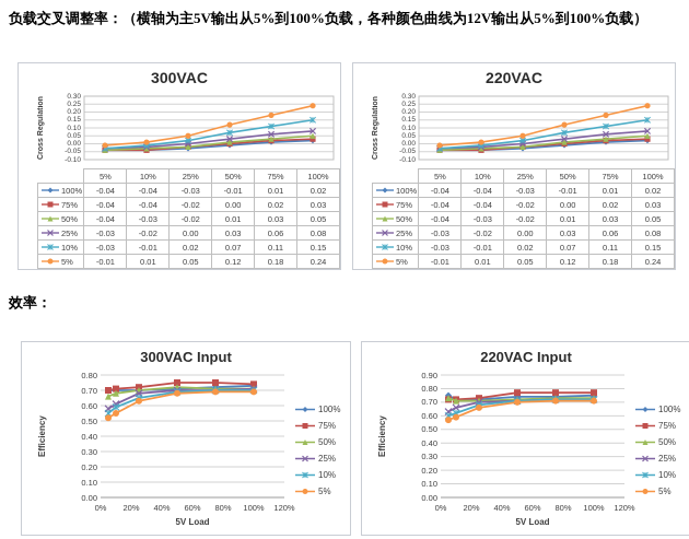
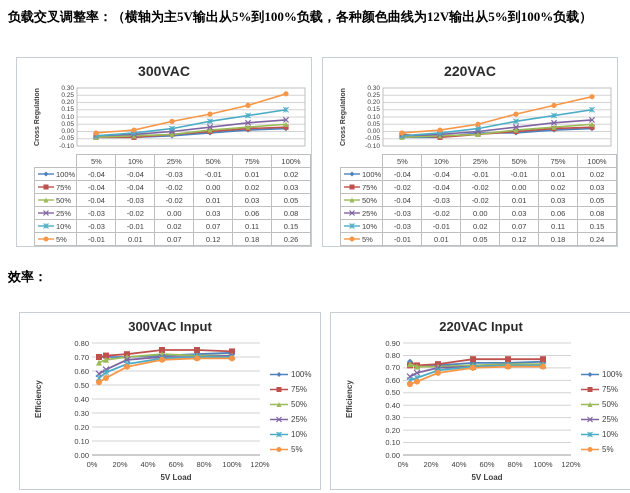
300VAC/5%/25%: 0.05 -> 0.07
300VAC/5%/100%: 0.24 -> 0.26
220VAC/75%/5%: -0.04 -> -0.02
220VAC/100%/25%: -0.03 -> -0.01
